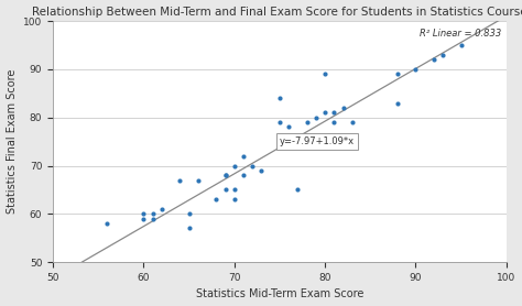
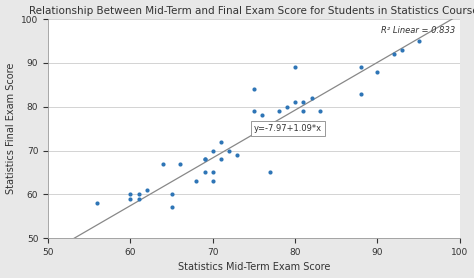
90: 90 -> 88
